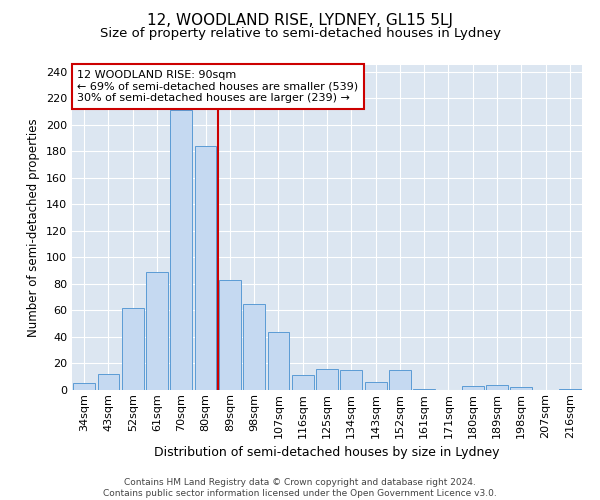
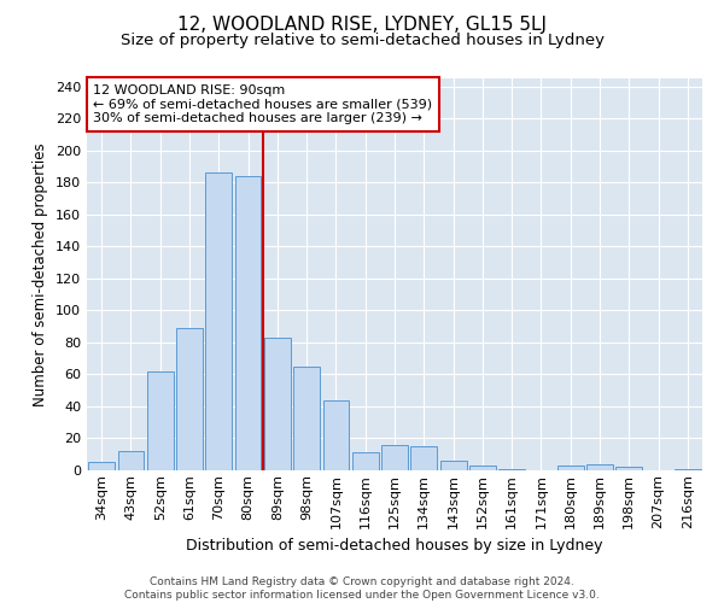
70sqm: 211 -> 186
152sqm: 15 -> 3
